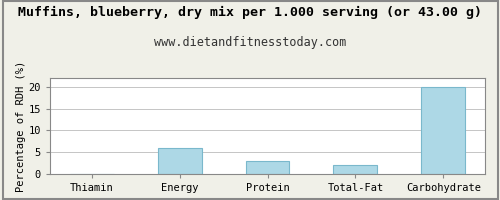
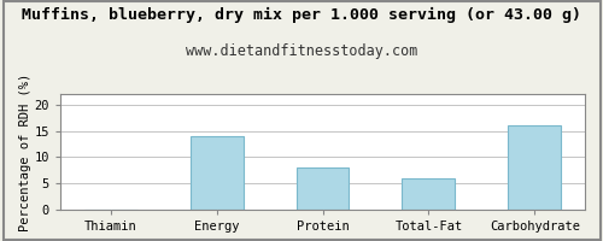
Energy: 6 -> 14
Protein: 3 -> 8
Total-Fat: 2 -> 6
Carbohydrate: 20 -> 16
